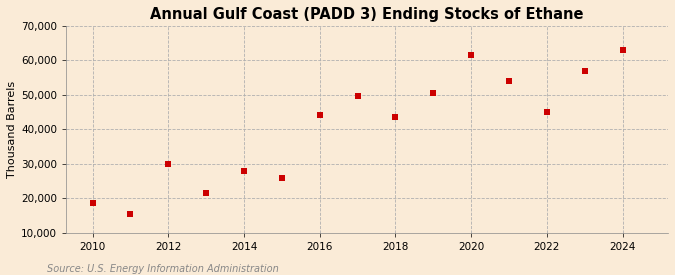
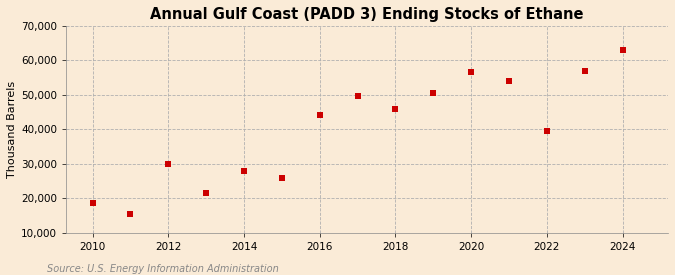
2018: 43,500 -> 46,000
2020: 61,500 -> 56,500
2022: 45,000 -> 39,500
